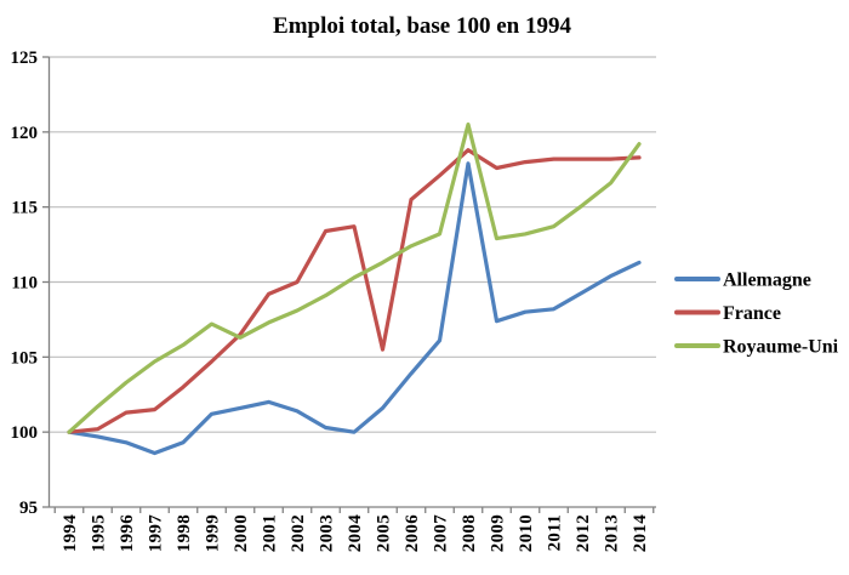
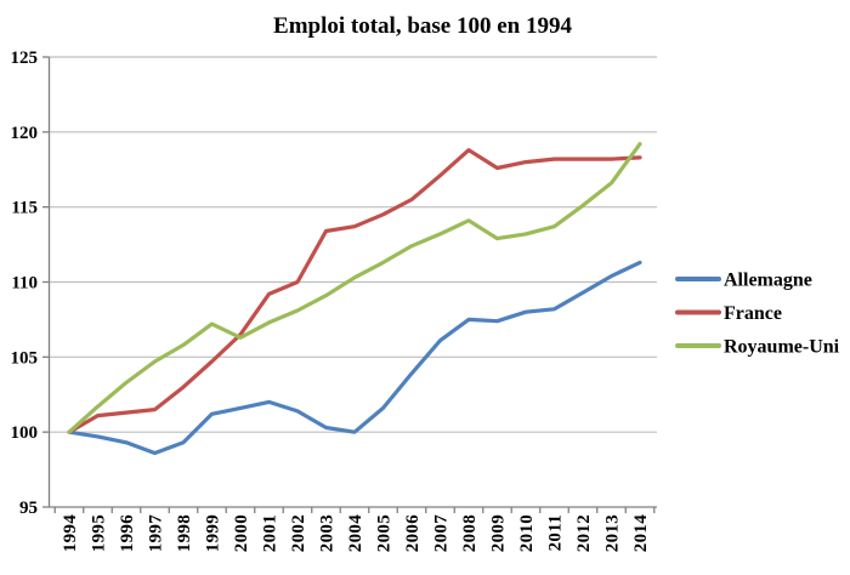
France/1995: 100.2 -> 101.1
France/2005: 105.5 -> 114.5
Allemagne/2008: 117.9 -> 107.5
Royaume-Uni/2008: 120.5 -> 114.1
